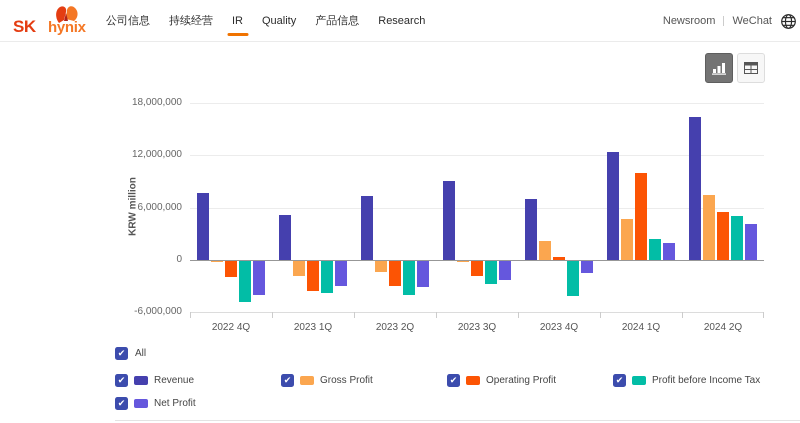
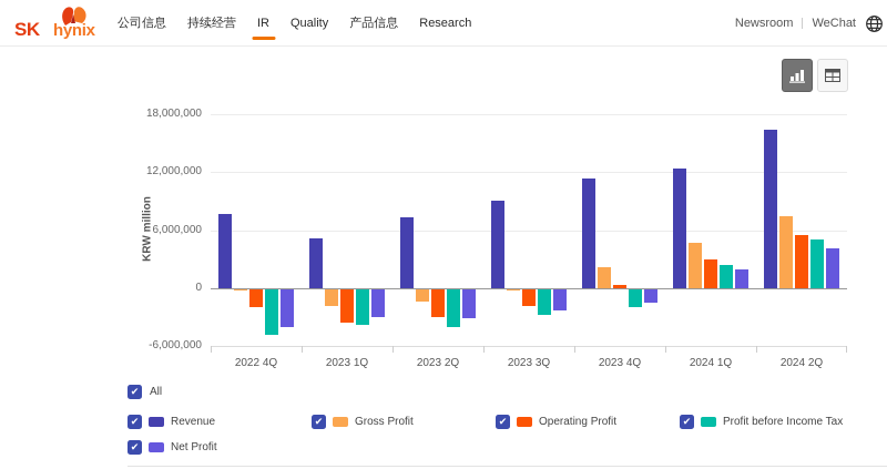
Revenue/2023 4Q: 7000000 -> 11000000
Profit before Income Tax/2023 4Q: -4000000 -> -2000000
Operating Profit/2024 1Q: 10000000 -> 3000000
